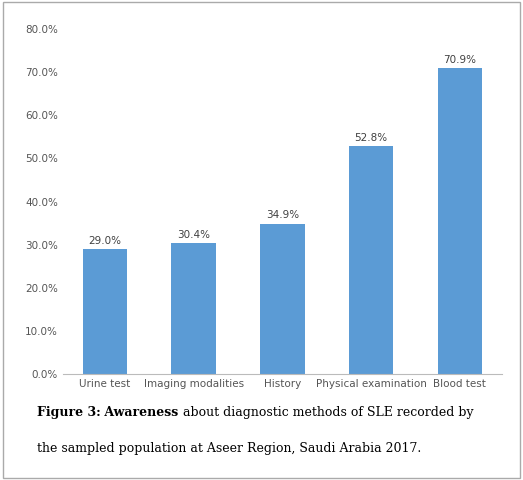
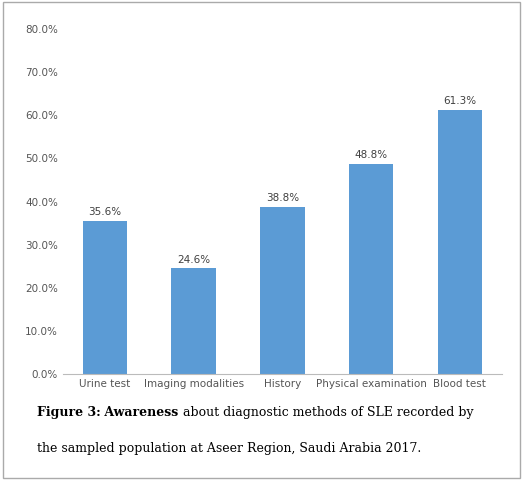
Urine test: 29.0% -> 35.6%
Imaging modalities: 30.4% -> 24.6%
History: 34.9% -> 38.8%
Physical examination: 52.8% -> 48.8%
Blood test: 70.9% -> 61.3%
